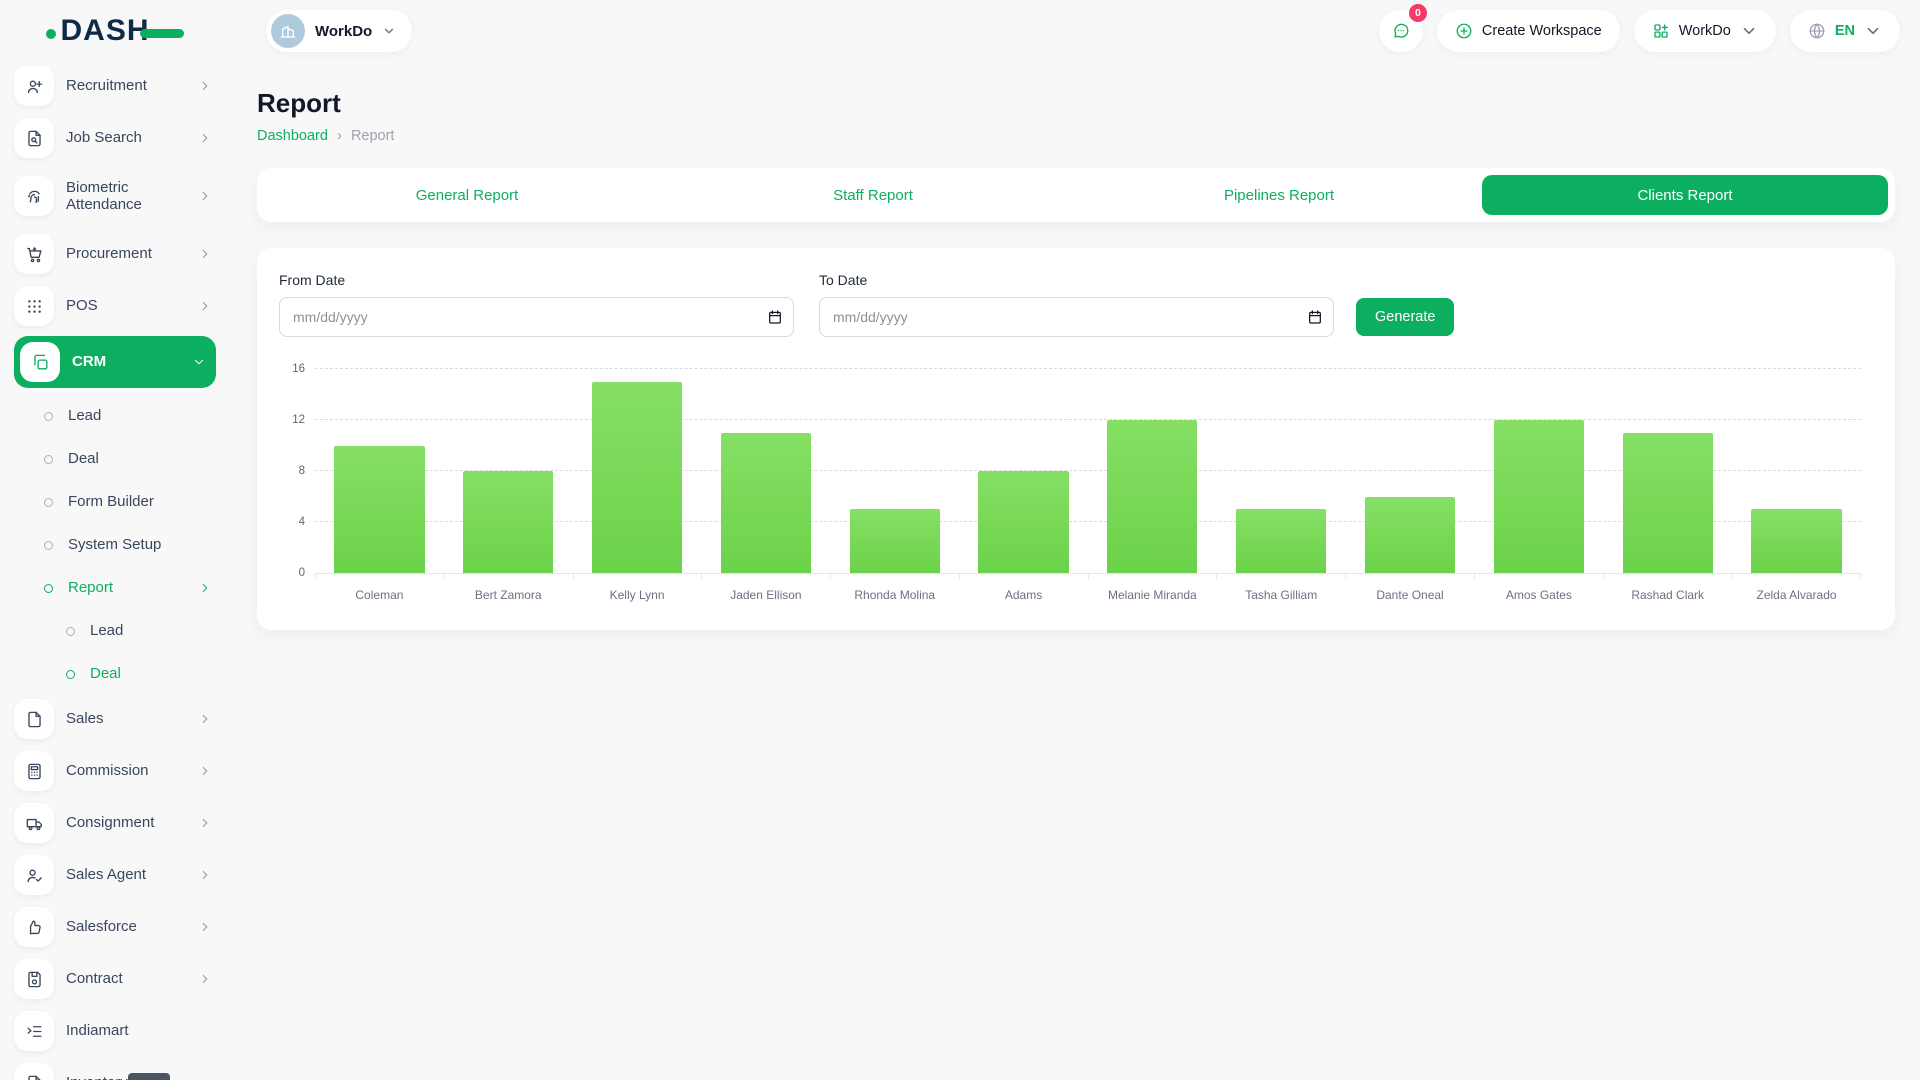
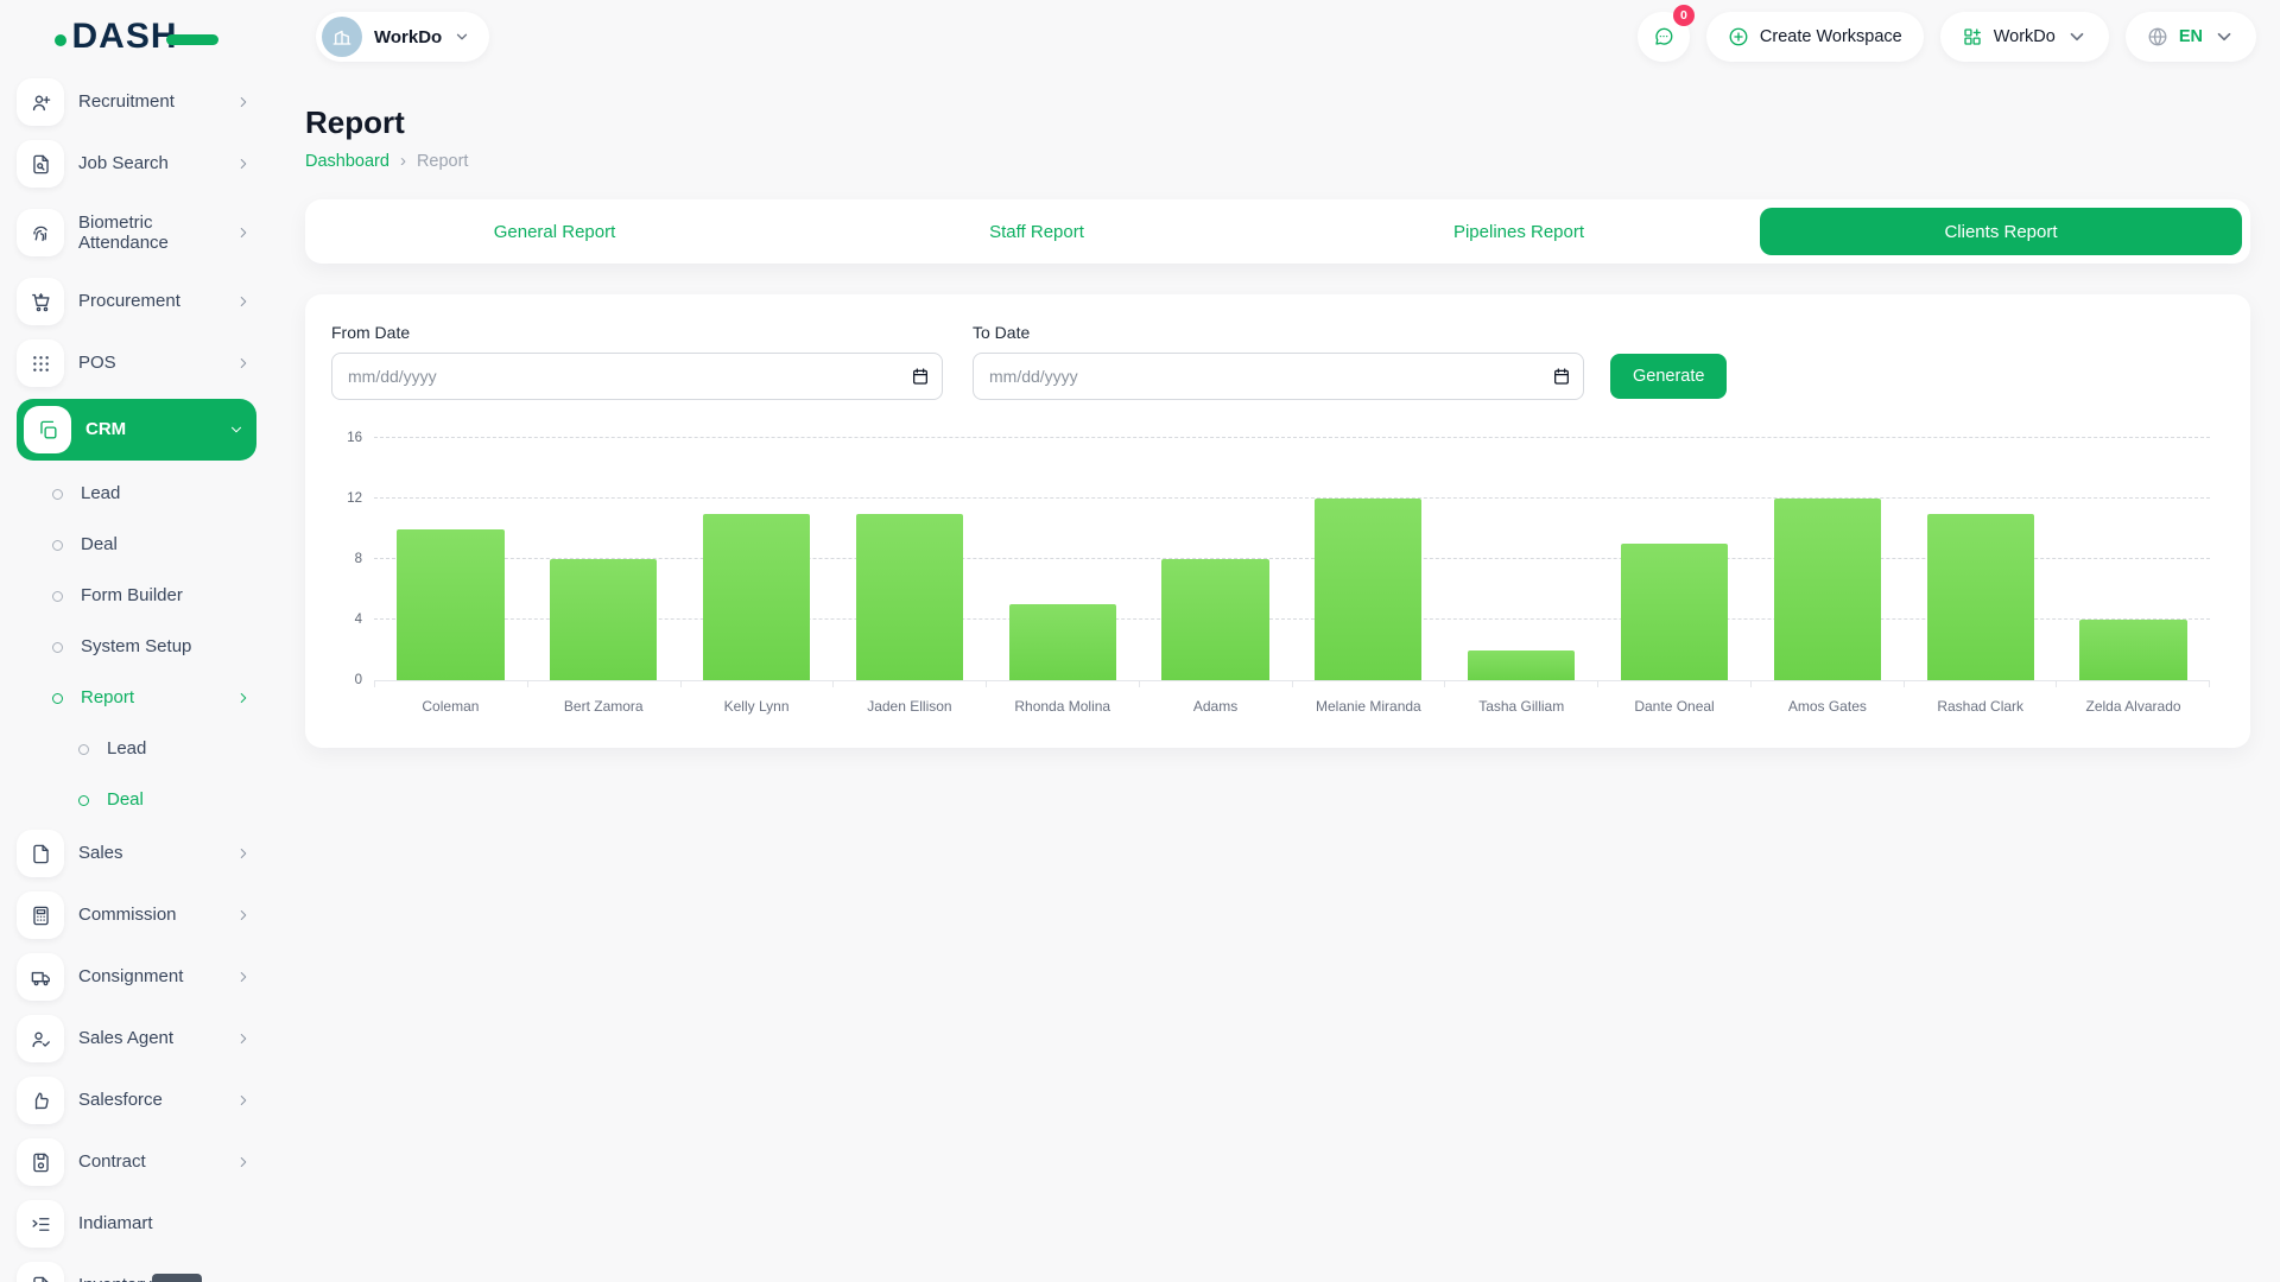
Kelly Lynn: 15 -> 11
Tasha Gilliam: 5 -> 2
Dante Oneal: 6 -> 9
Zelda Alvarado: 5 -> 4
